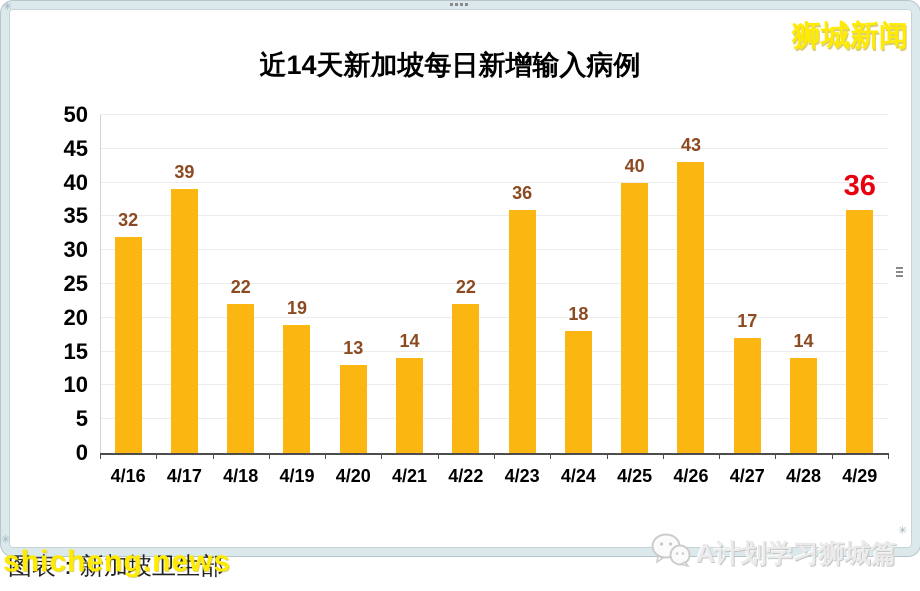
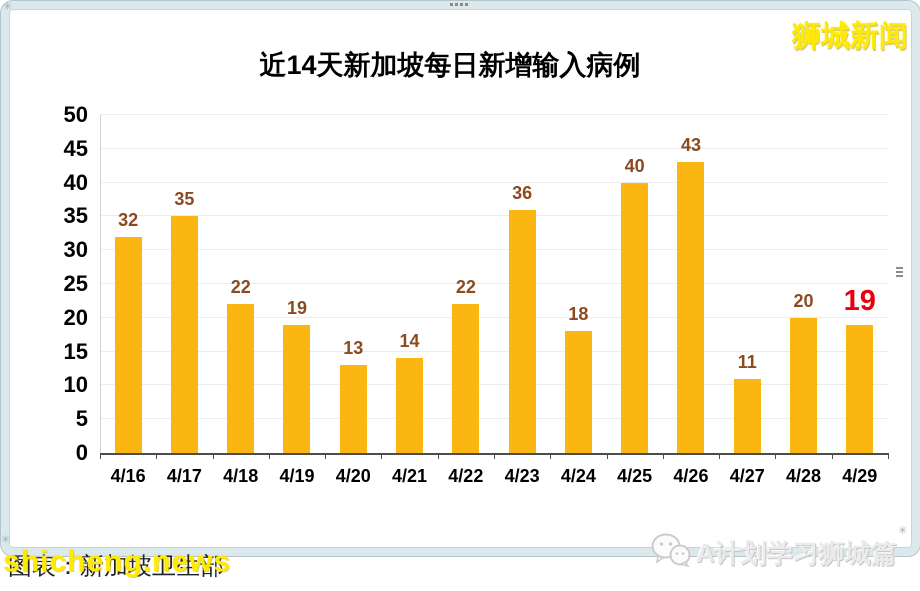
4/17: 39 -> 35
4/27: 17 -> 11
4/28: 14 -> 20
4/29: 36 -> 19
